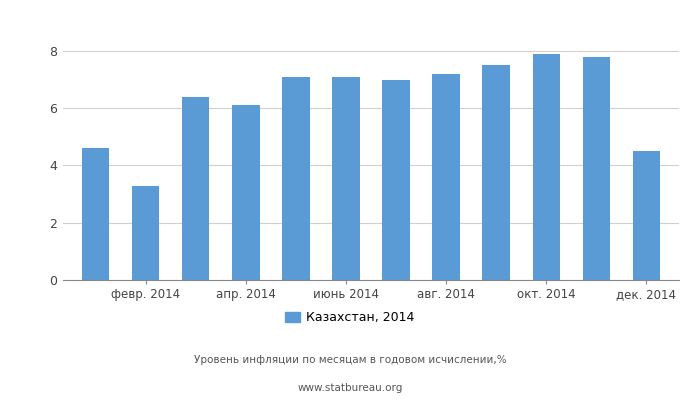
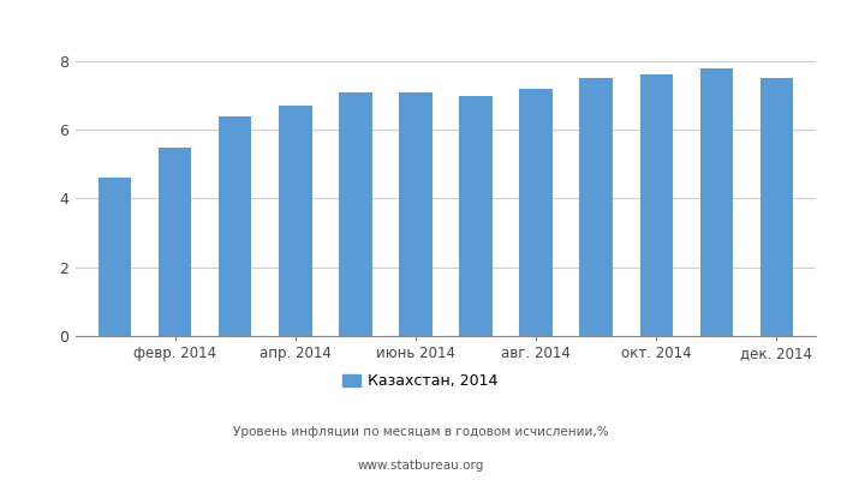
февр. 2014: 3.3 -> 5.5
апр. 2014: 6.1 -> 6.7
окт. 2014: 7.9 -> 7.6
дек. 2014: 4.5 -> 7.5
